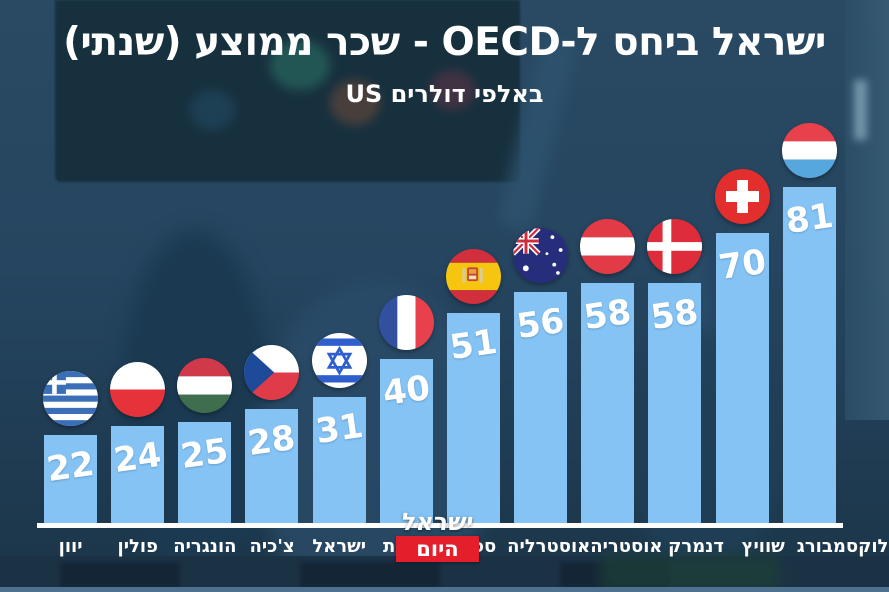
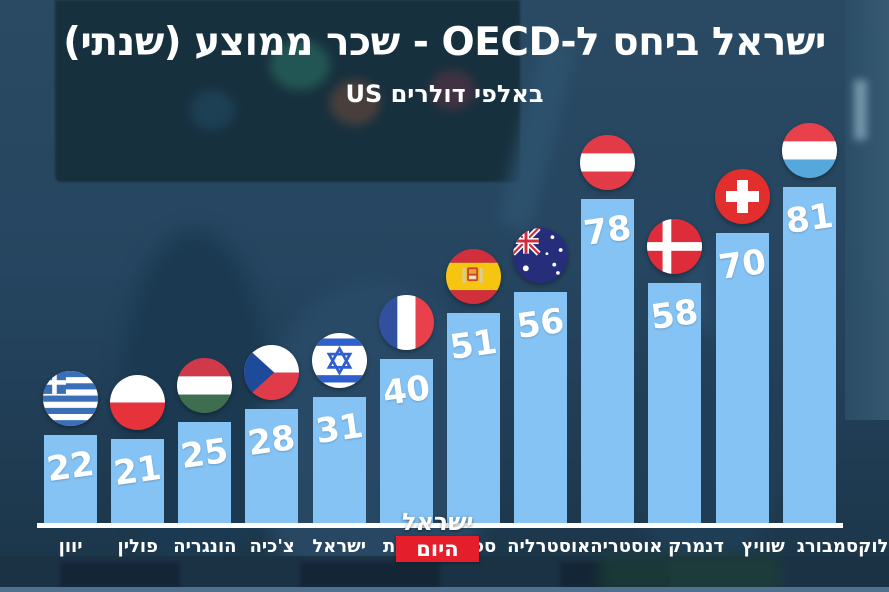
פולין: 24 -> 21
אוסטריה: 58 -> 78
